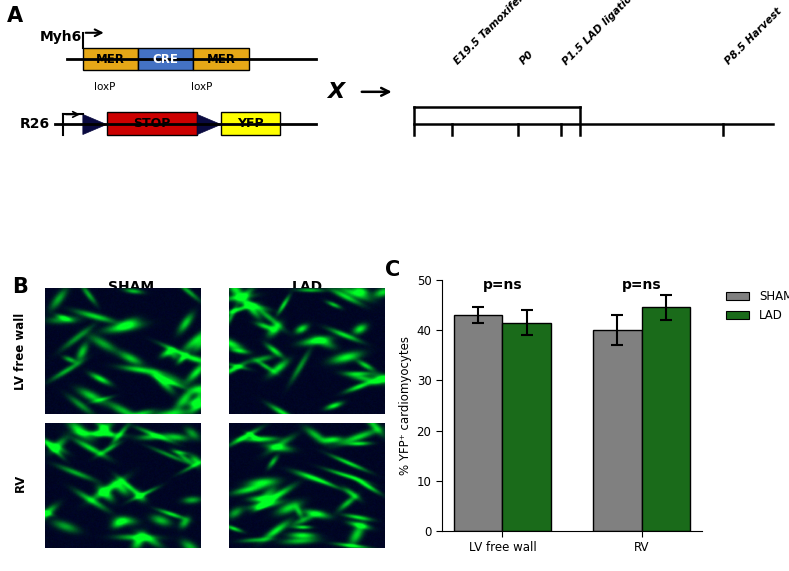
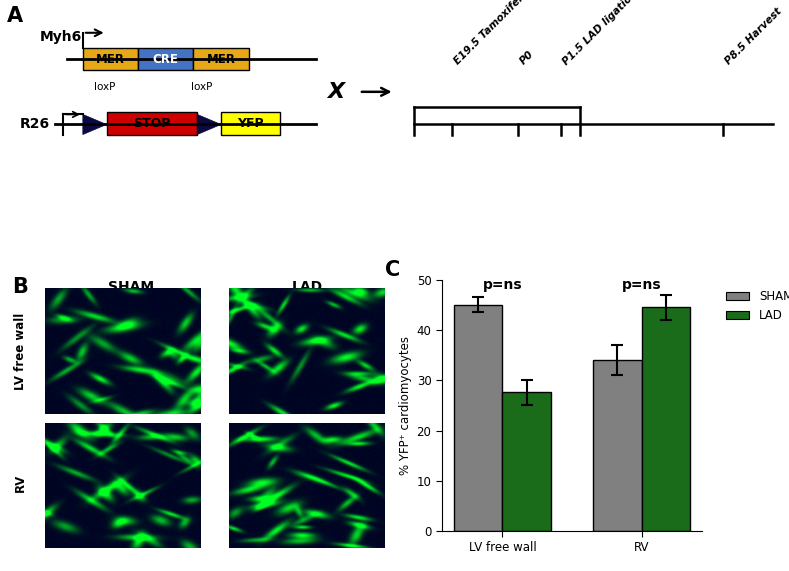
SHAM/LV free wall: 43 -> 45
LAD/LV free wall: 41.5 -> 27.6
SHAM/RV: 40 -> 34
